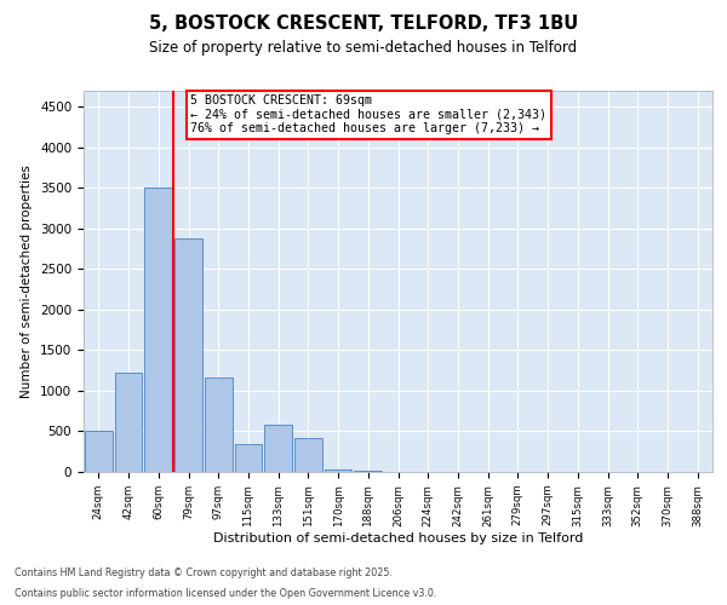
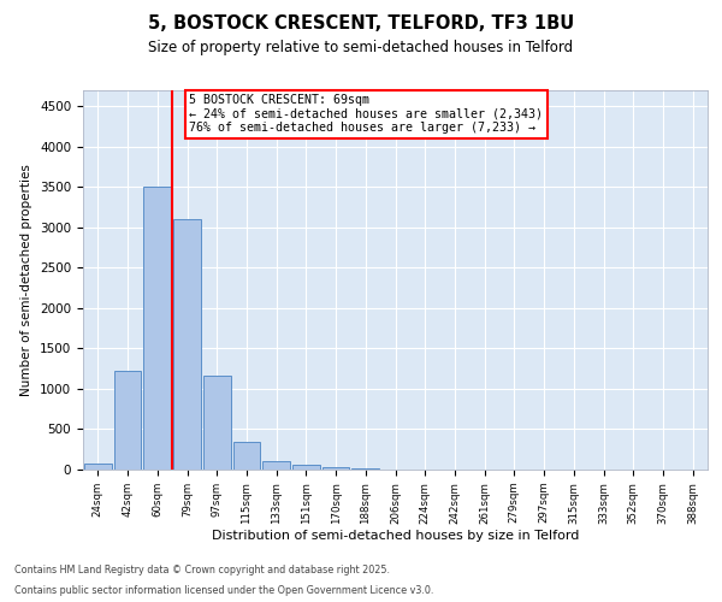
24sqm: 500 -> 80
79sqm: 2880 -> 3110
133sqm: 580 -> 100
151sqm: 420 -> 60
